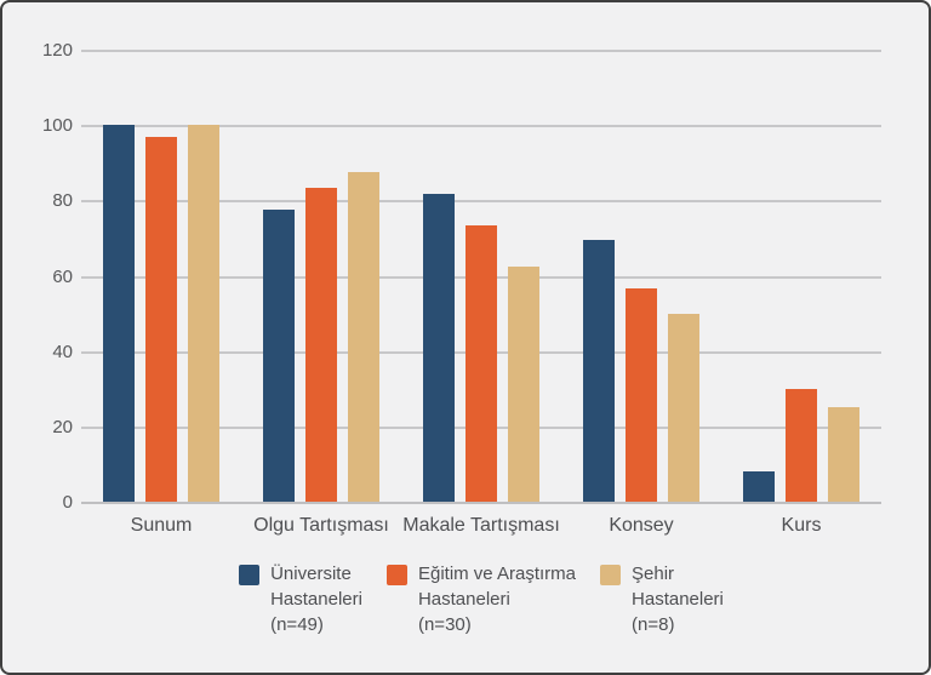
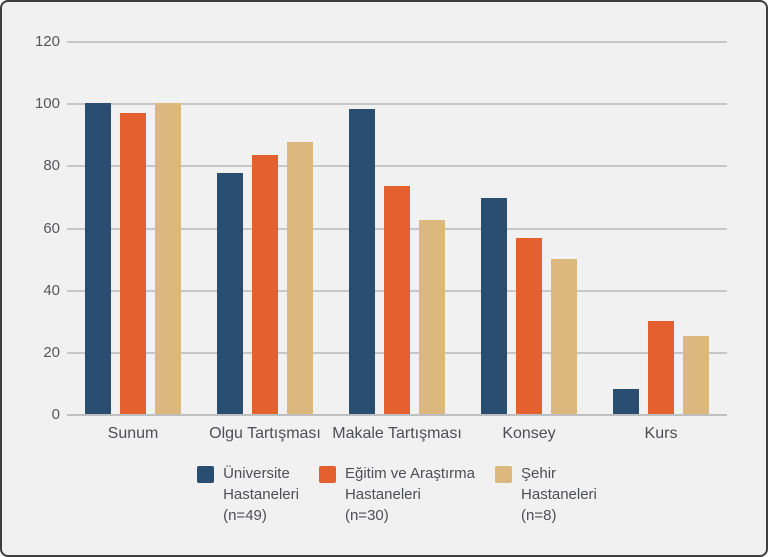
Üniversite Hastaneleri (n=49)/Makale Tartışması: 82 -> 98
